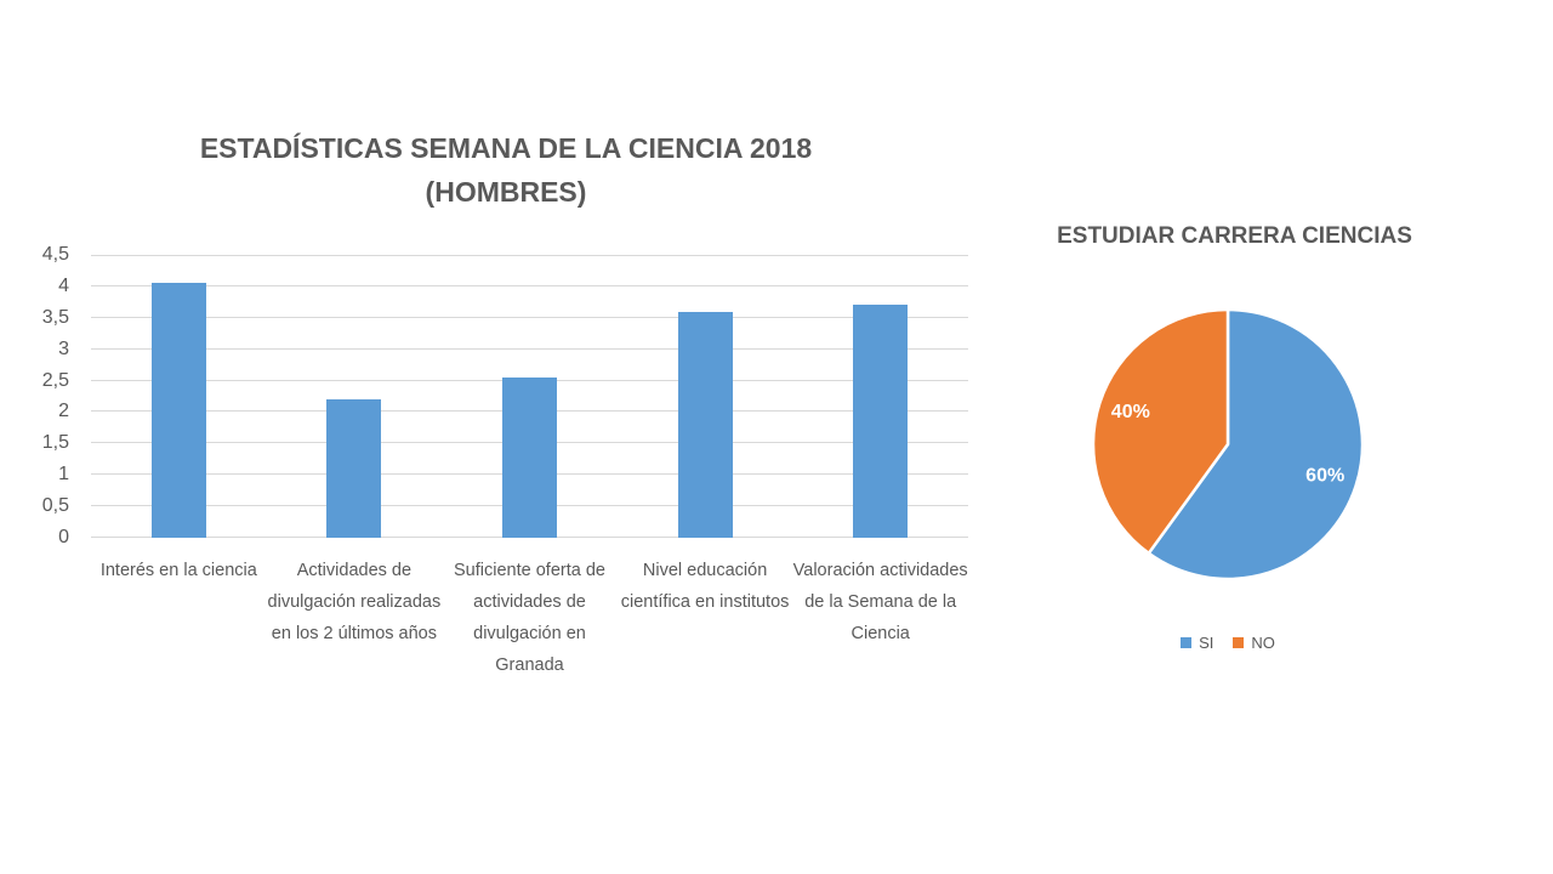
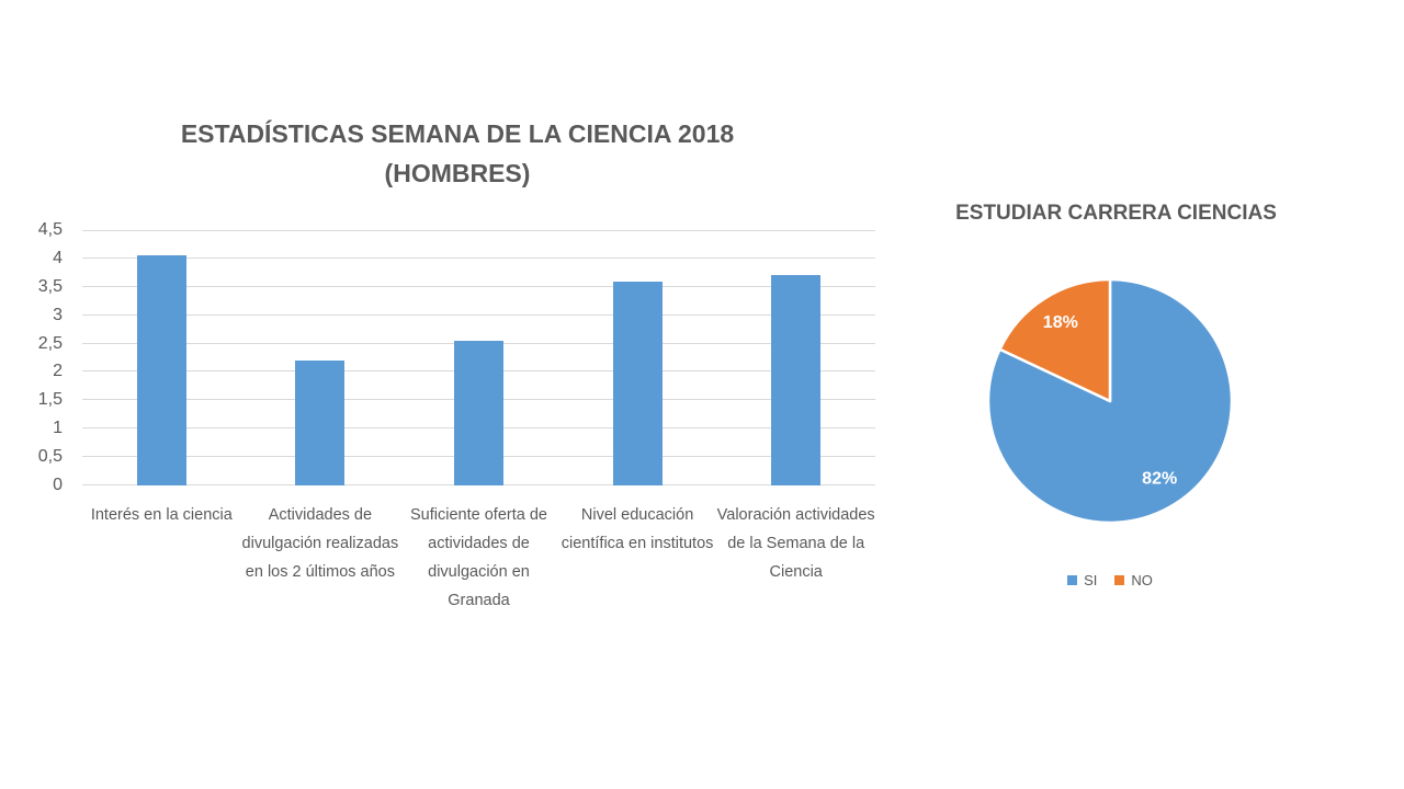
ESTUDIAR CARRERA CIENCIAS/SI: 60% -> 82%
ESTUDIAR CARRERA CIENCIAS/NO: 40% -> 18%
